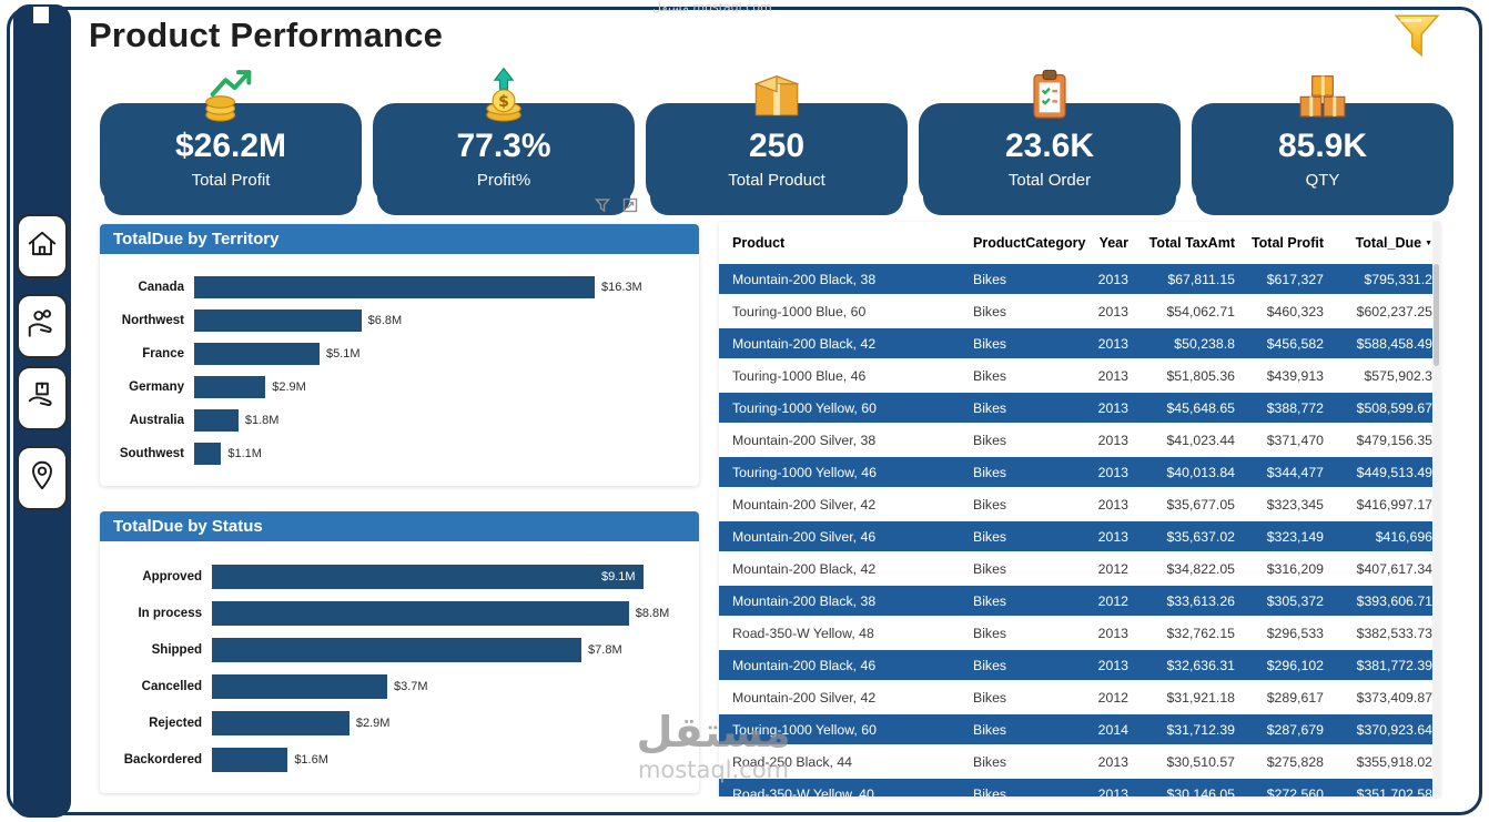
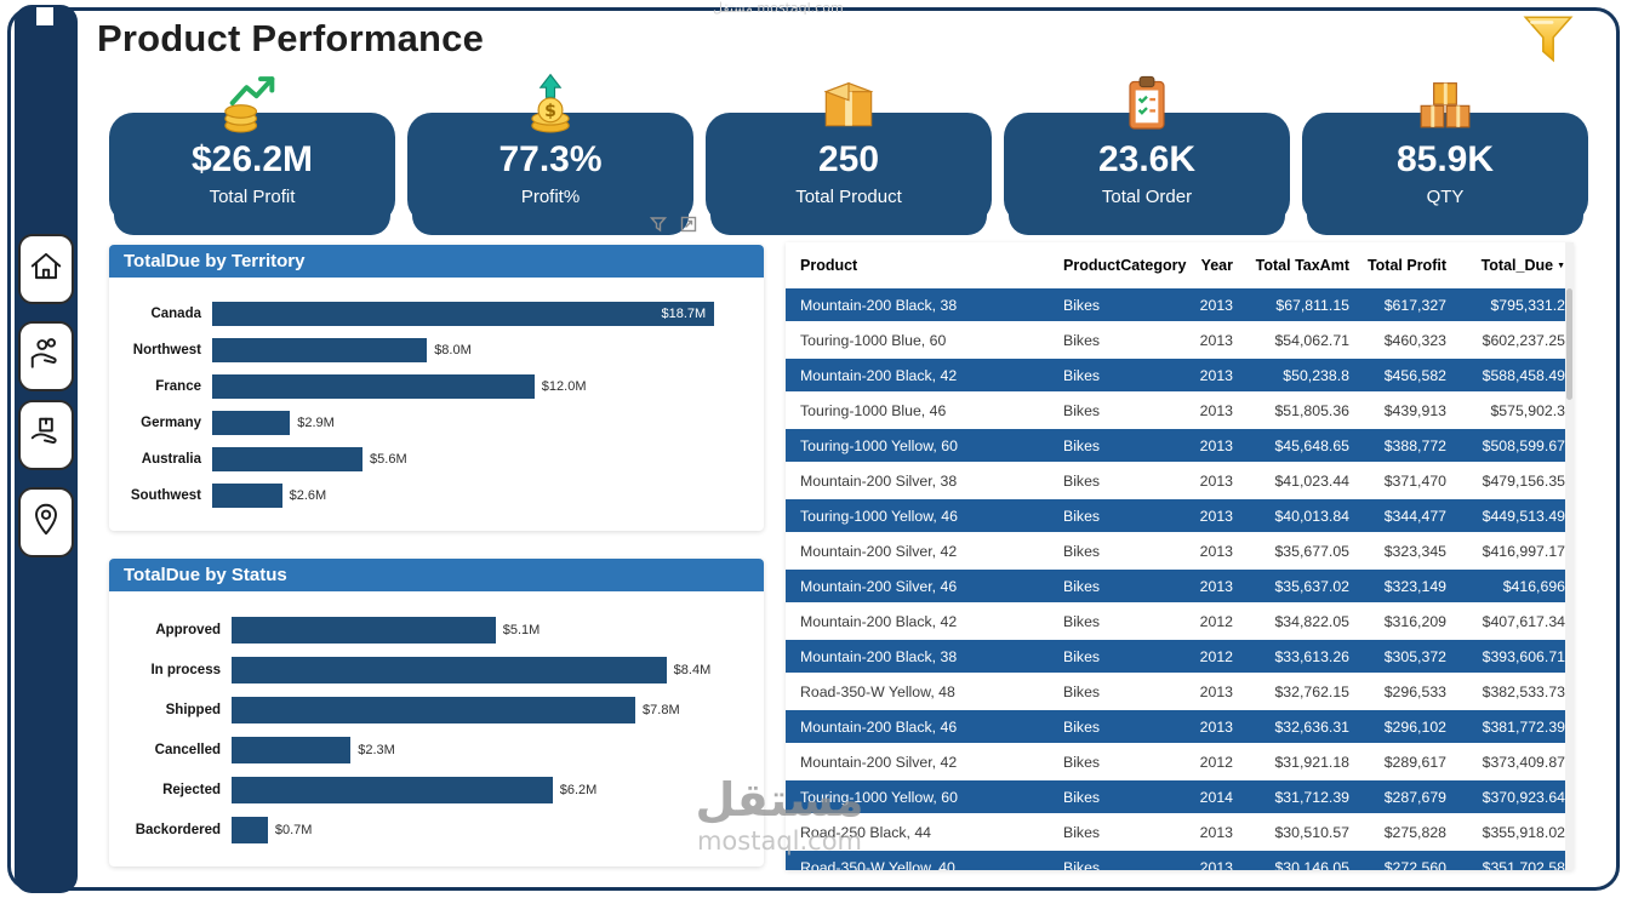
TotalDue by Territory/Canada: $16.3M -> $18.7M
TotalDue by Territory/Northwest: $6.8M -> $8.0M
TotalDue by Territory/France: $5.1M -> $12.0M
TotalDue by Territory/Australia: $1.8M -> $5.6M
TotalDue by Territory/Southwest: $1.1M -> $2.6M
TotalDue by Status/Approved: $9.1M -> $5.1M
TotalDue by Status/In process: $8.8M -> $8.4M
TotalDue by Status/Cancelled: $3.7M -> $2.3M
TotalDue by Status/Rejected: $2.9M -> $6.2M
TotalDue by Status/Backordered: $1.6M -> $0.7M
